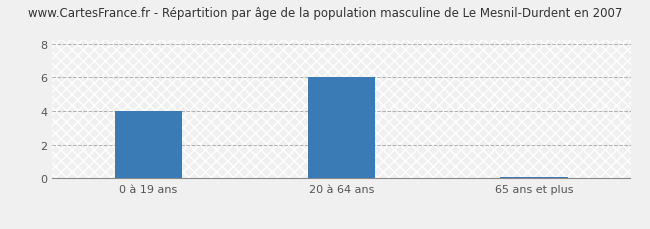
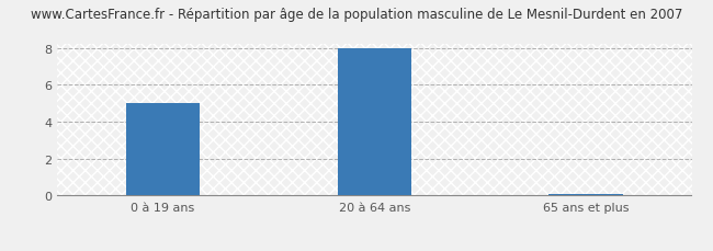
0 à 19 ans: 4.0 -> 5.0
20 à 64 ans: 6.0 -> 8.0
